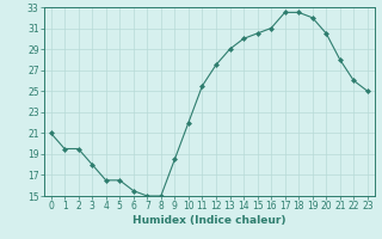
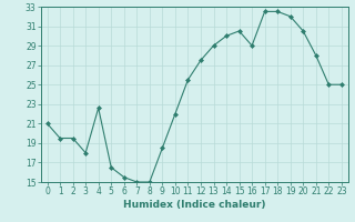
4: 16.5 -> 22.6
16: 31.0 -> 29.0
22: 26.0 -> 25.0
